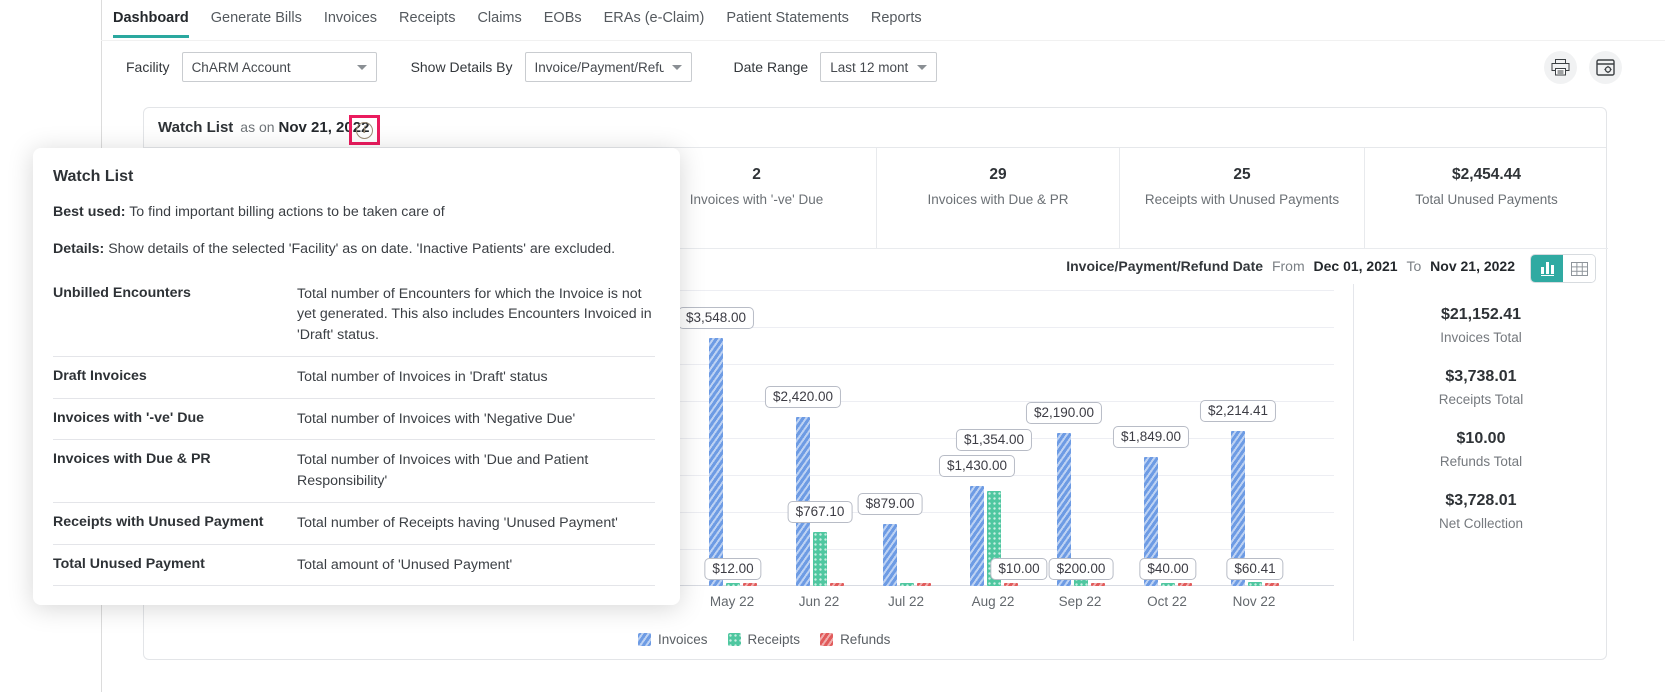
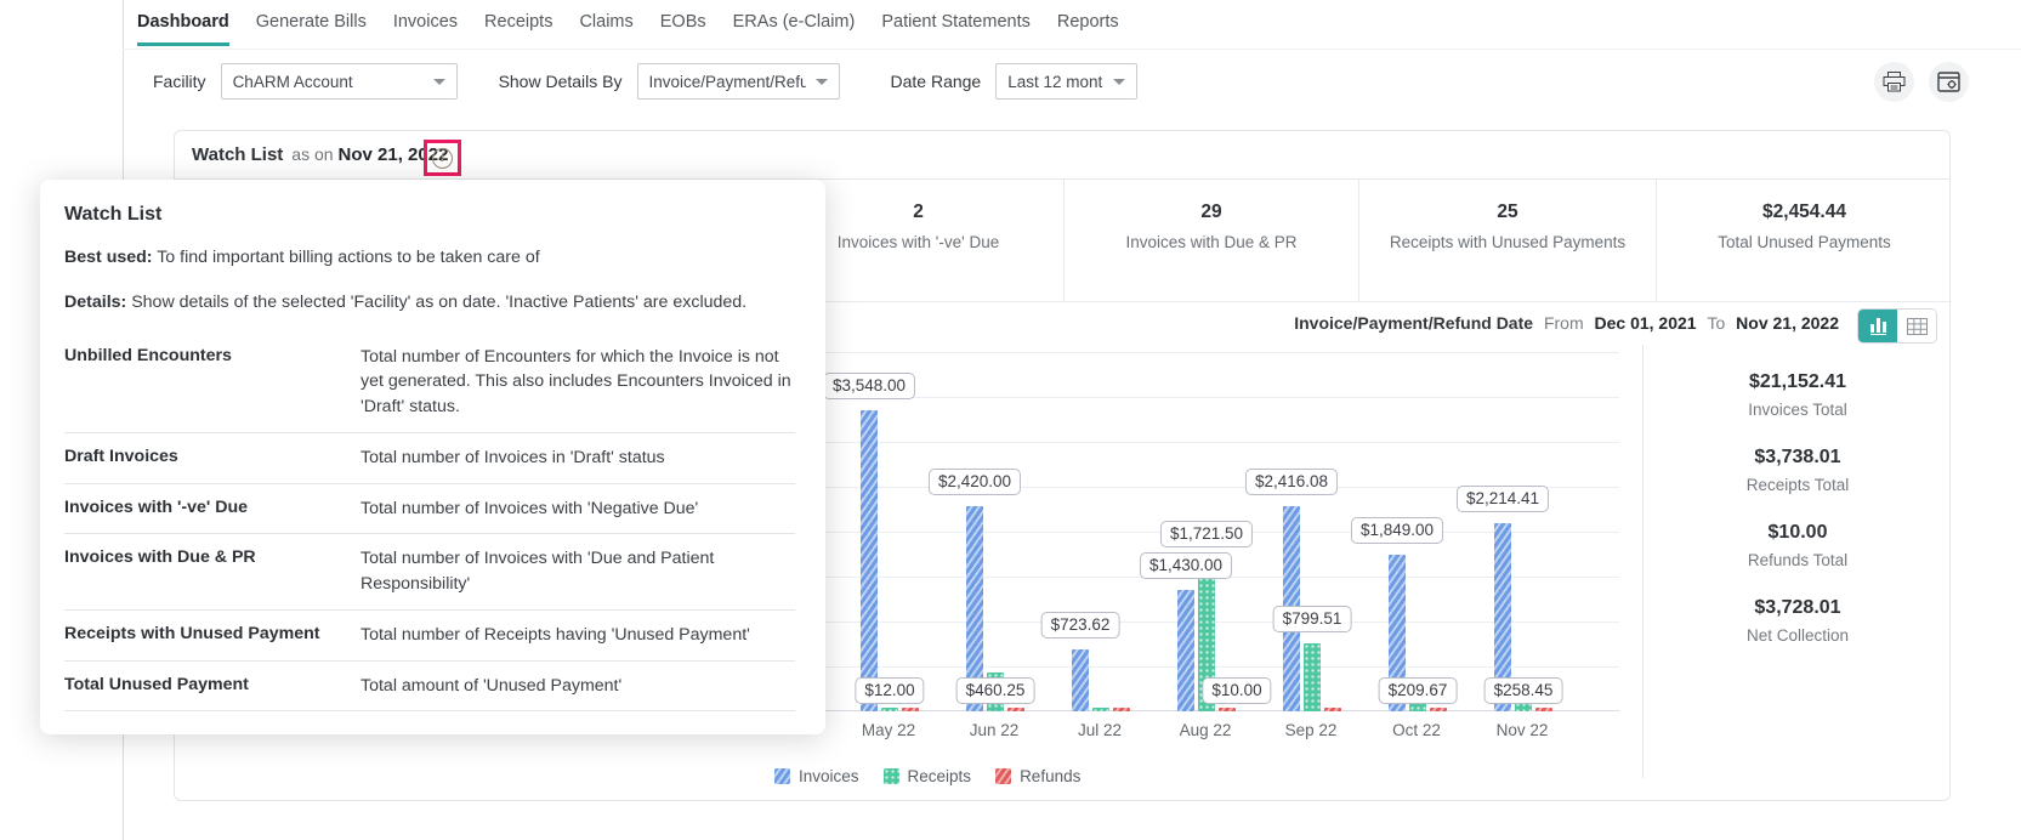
Receipts/Jun 22: $767.10 -> $460.25
Invoices/Jul 22: $879.00 -> $723.62
Receipts/Aug 22: $1,354.00 -> $1,721.50
Invoices/Sep 22: $2,190.00 -> $2,416.08
Receipts/Sep 22: $200.00 -> $799.51
Receipts/Oct 22: $40.00 -> $209.67
Receipts/Nov 22: $60.41 -> $258.45
